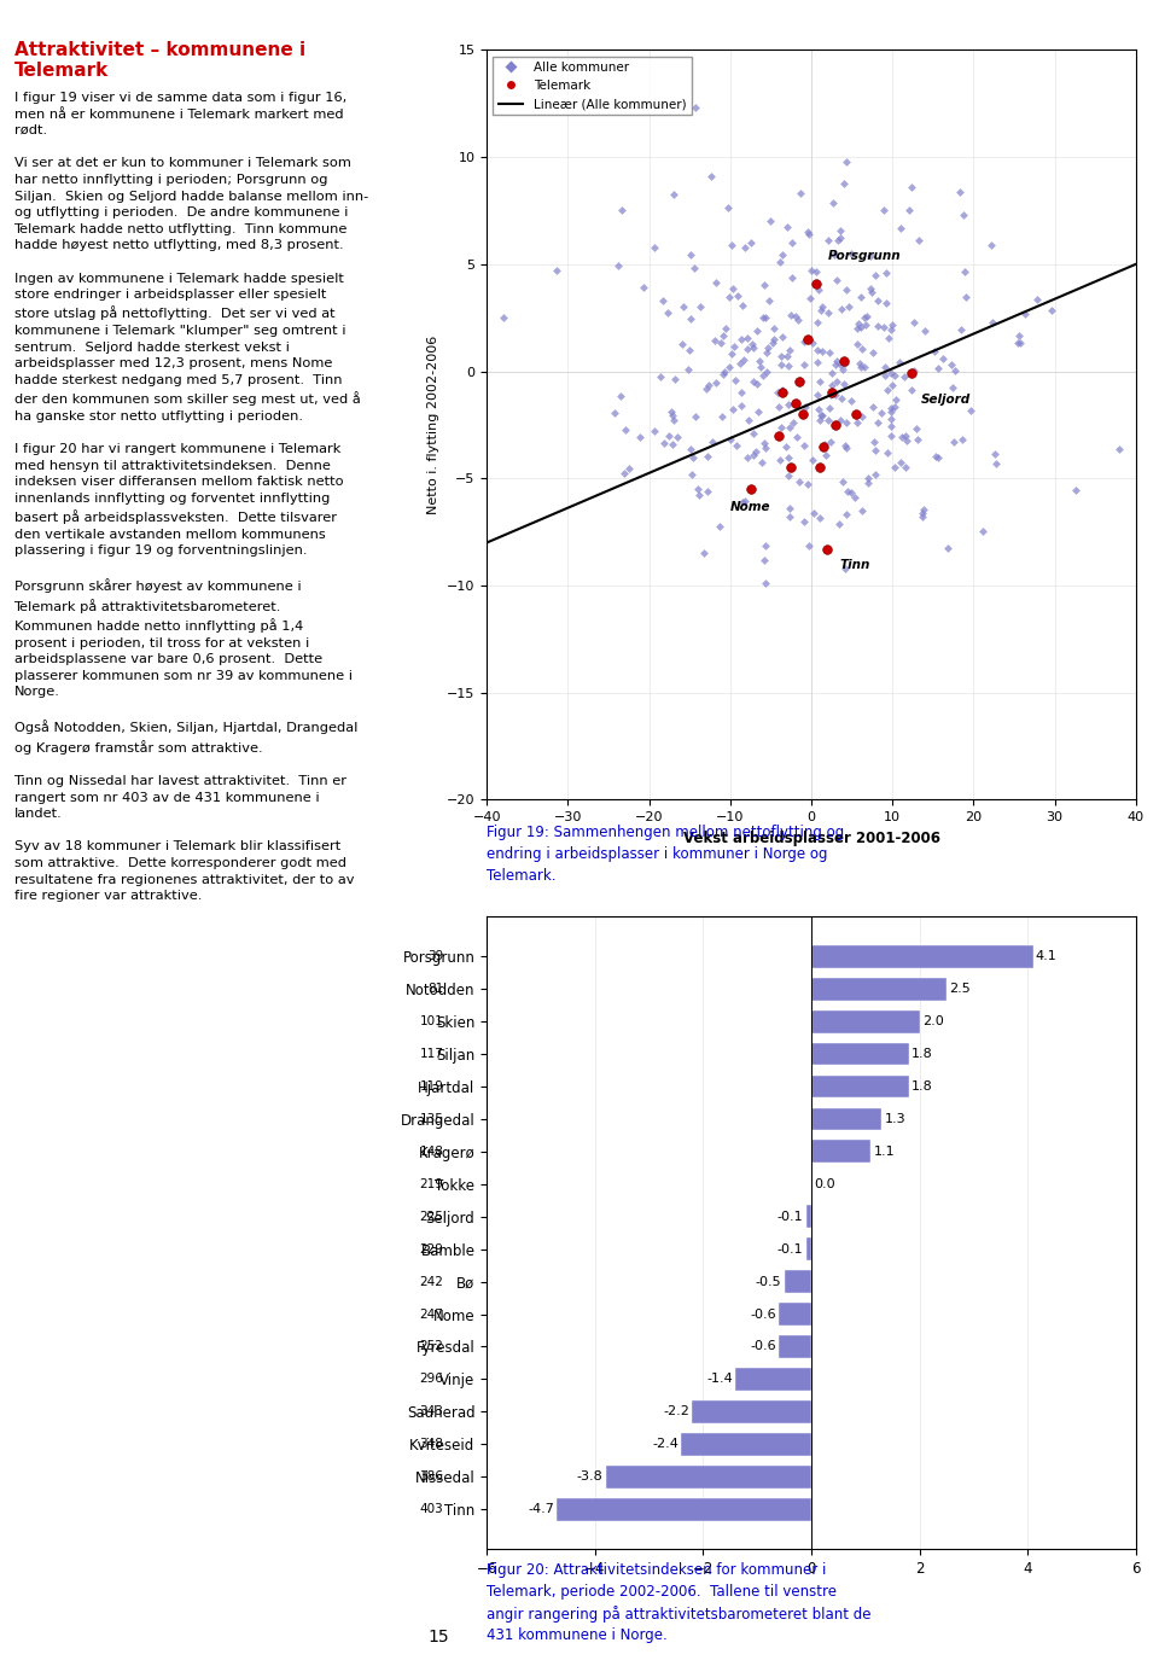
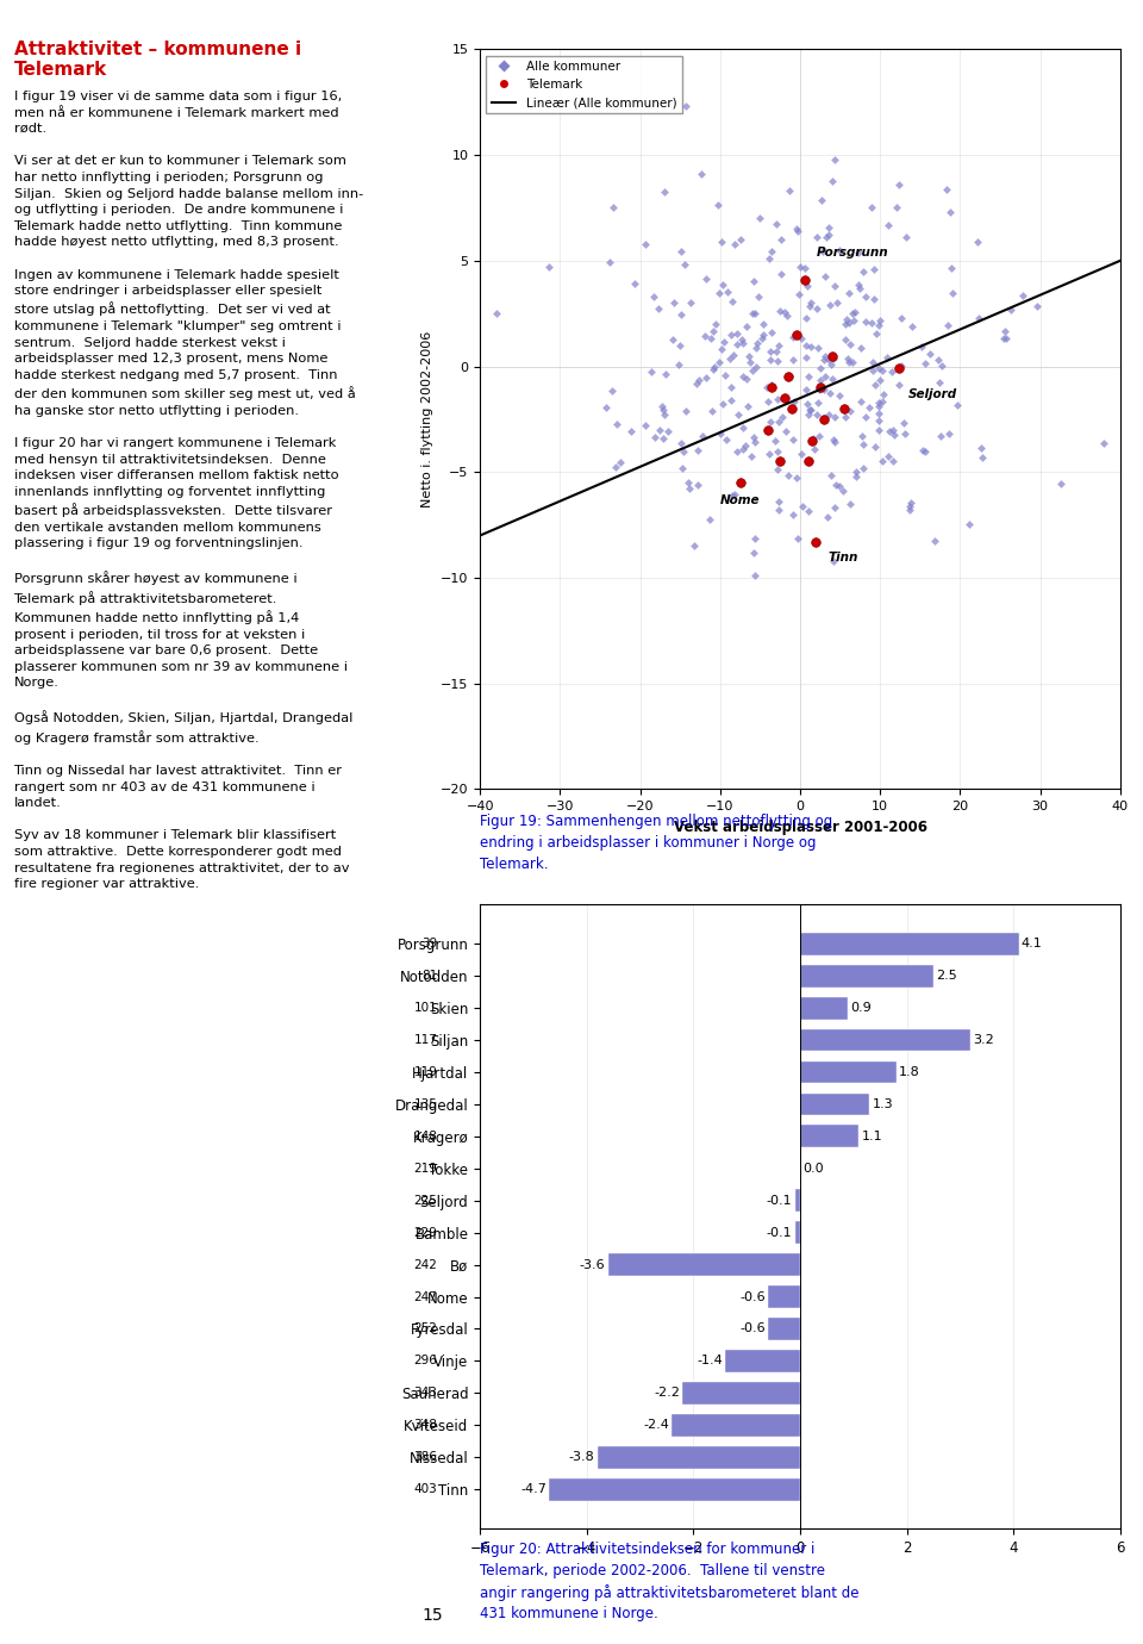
Skien: 2.0 -> 0.9
Siljan: 1.8 -> 3.2
Bø: -0.5 -> -3.6
